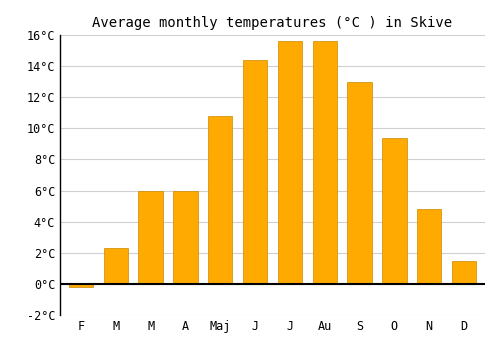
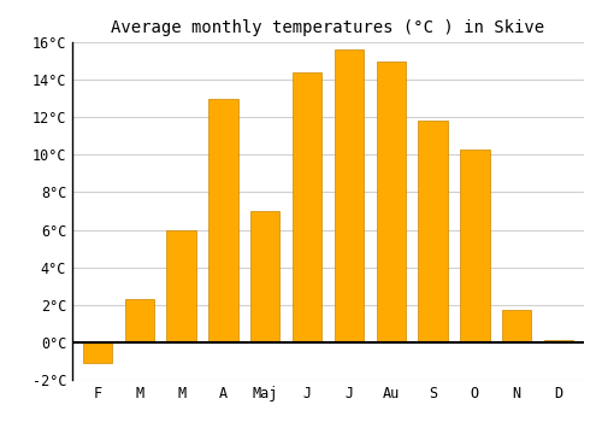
F: -0.2°C -> -1.1°C
A: 6.0°C -> 13.0°C
Maj: 10.8°C -> 7.0°C
Au: 15.6°C -> 15.0°C
S: 13.0°C -> 11.8°C
O: 9.4°C -> 10.3°C
N: 4.8°C -> 1.7°C
D: 1.5°C -> 0.1°C
